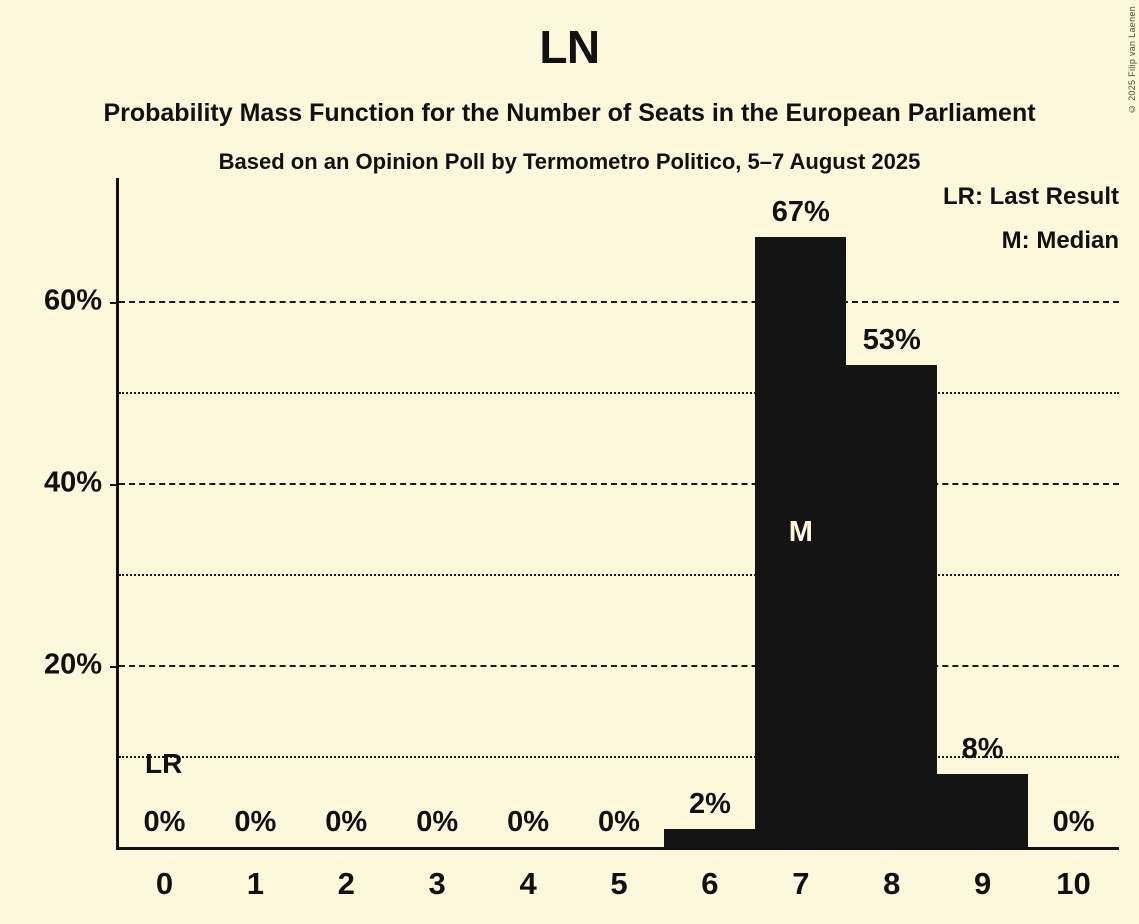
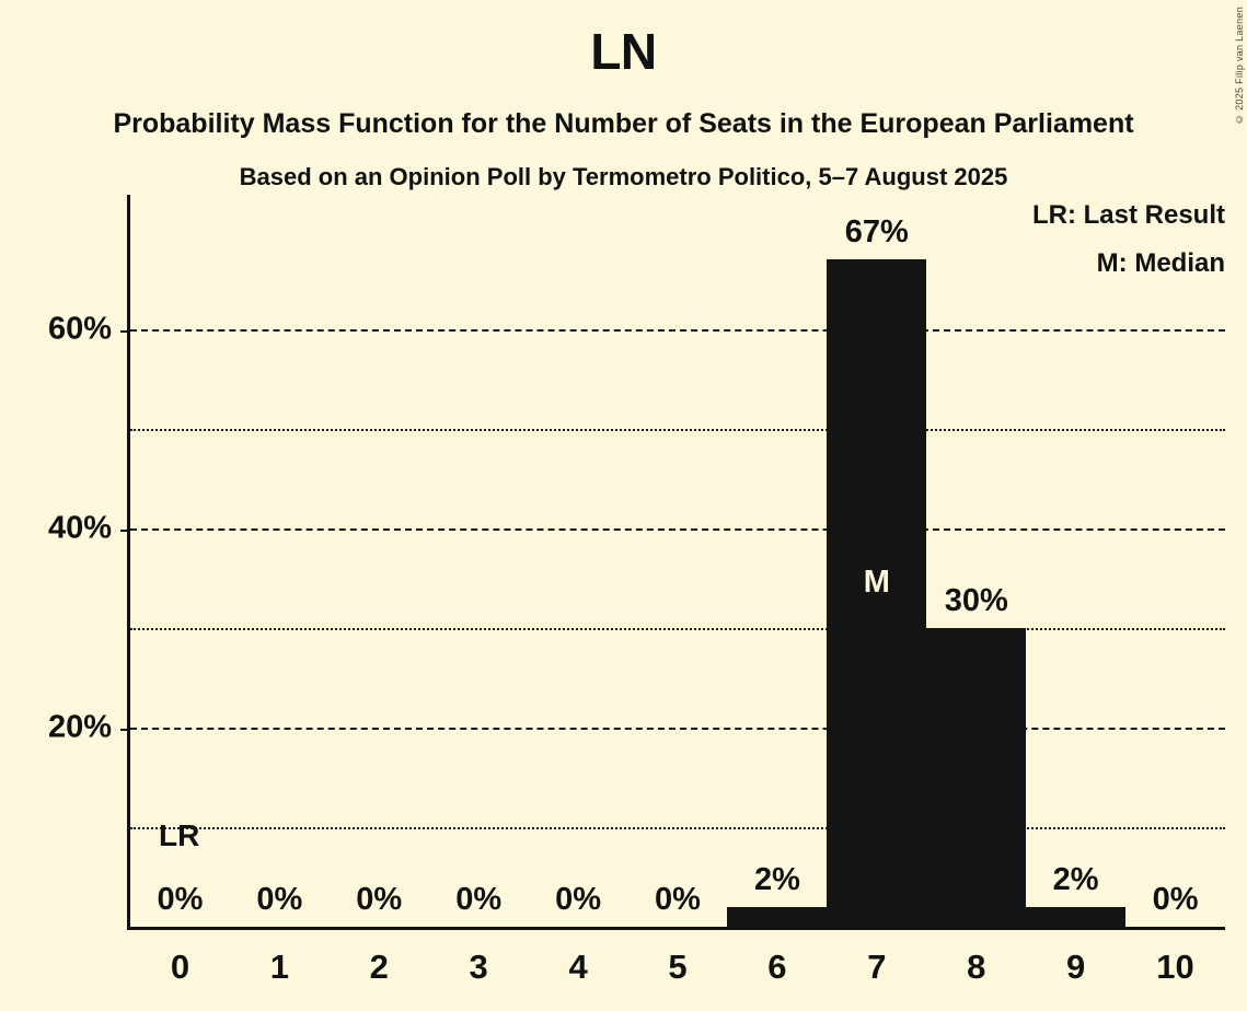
8: 53% -> 30%
9: 8% -> 2%
